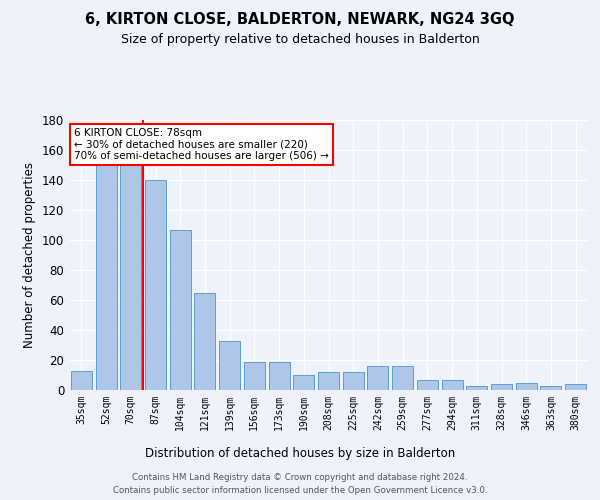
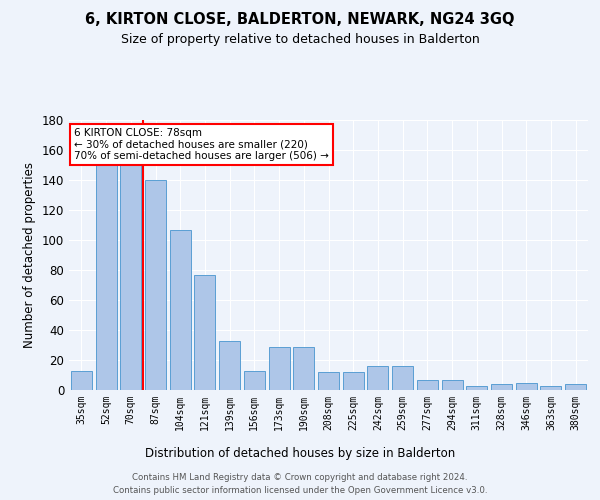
121sqm: 65 -> 77
156sqm: 19 -> 13
173sqm: 19 -> 29
190sqm: 10 -> 29
